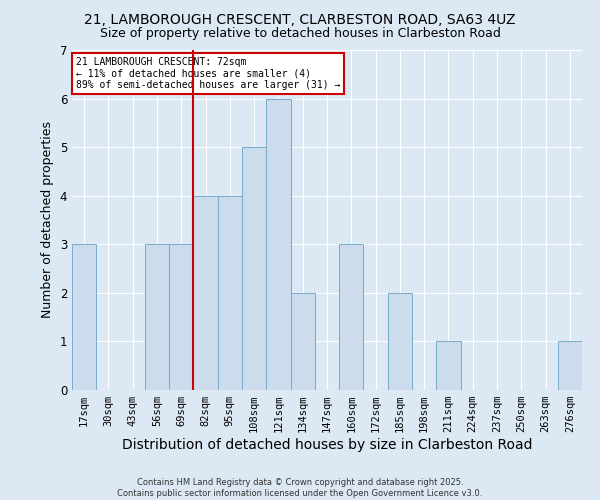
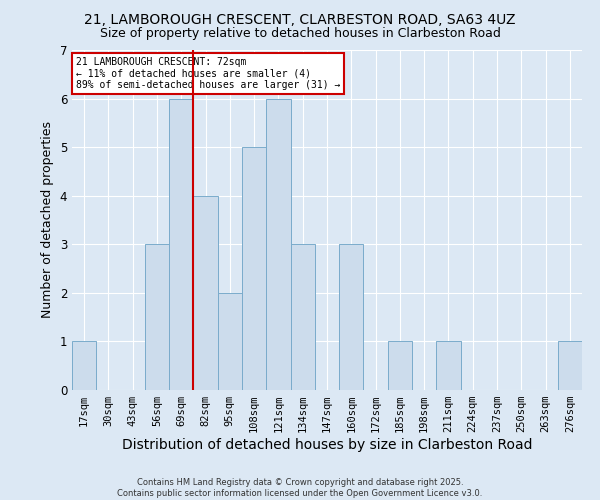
17sqm: 3 -> 1
69sqm: 3 -> 6
95sqm: 4 -> 2
134sqm: 2 -> 3
185sqm: 2 -> 1
